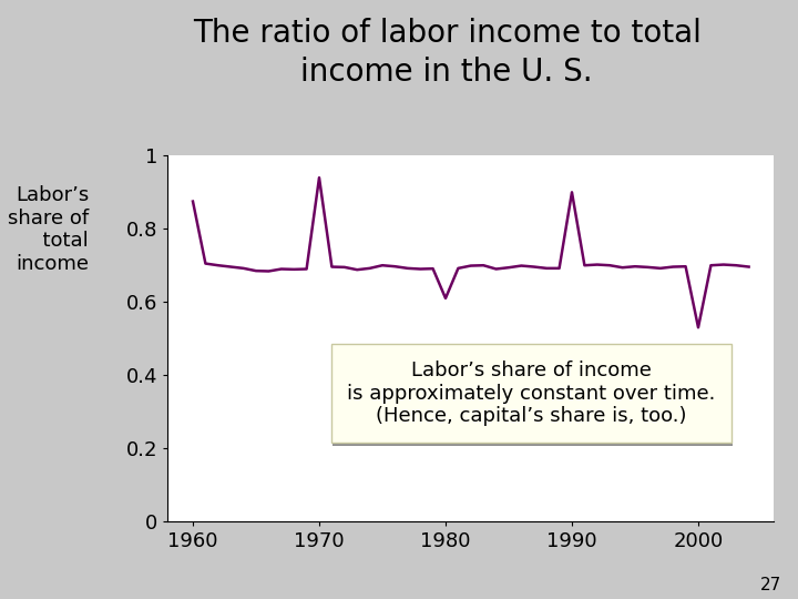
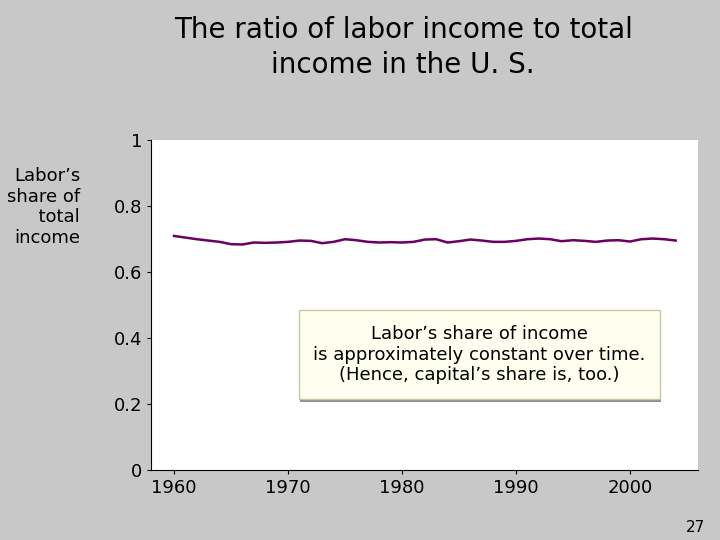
1960: 0.875 -> 0.710
1970: 0.940 -> 0.692
1980: 0.610 -> 0.690
1990: 0.900 -> 0.695
2000: 0.530 -> 0.693
